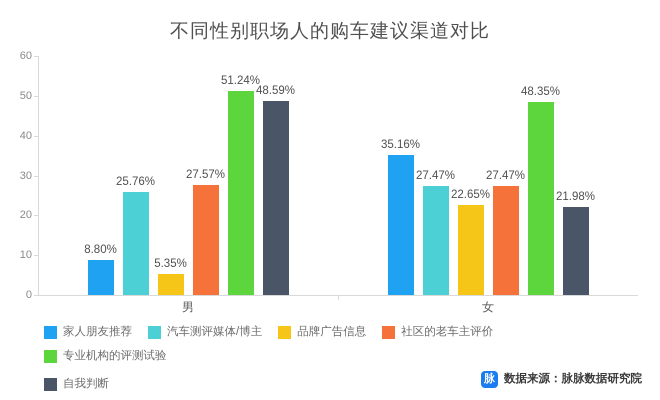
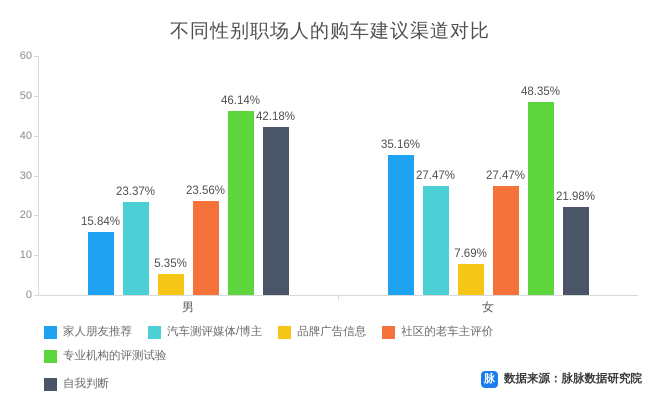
家人朋友推荐/男: 8.80% -> 15.84%
汽车测评媒体/博主/男: 25.76% -> 23.37%
社区的老车主评价/男: 27.57% -> 23.56%
专业机构的评测试验/男: 51.24% -> 46.14%
自我判断/男: 48.59% -> 42.18%
品牌广告信息/女: 22.65% -> 7.69%
